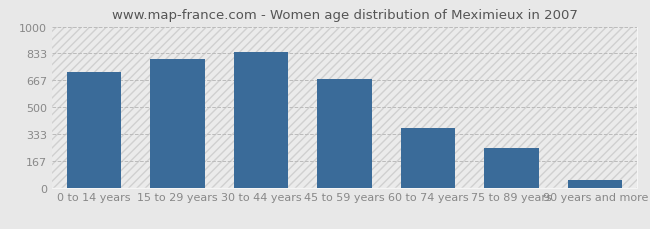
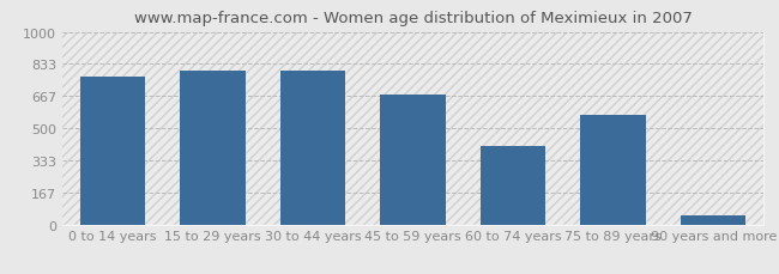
0 to 14 years: 720 -> 770
30 to 44 years: 840 -> 800
60 to 74 years: 370 -> 410
75 to 89 years: 240 -> 570
